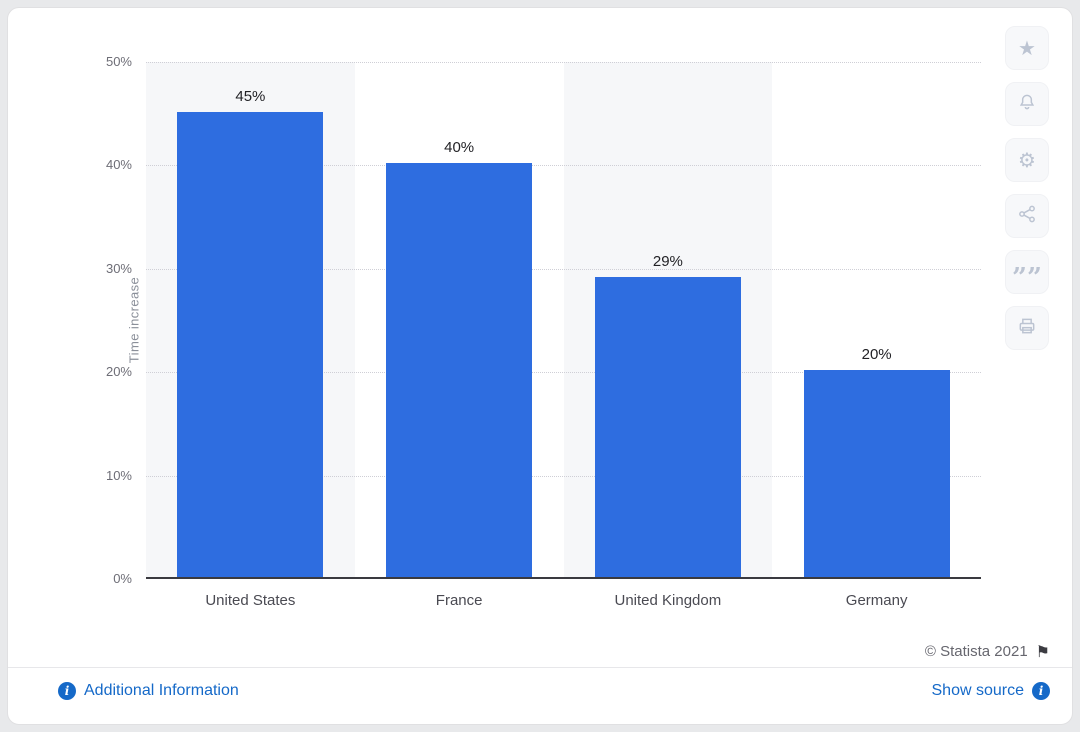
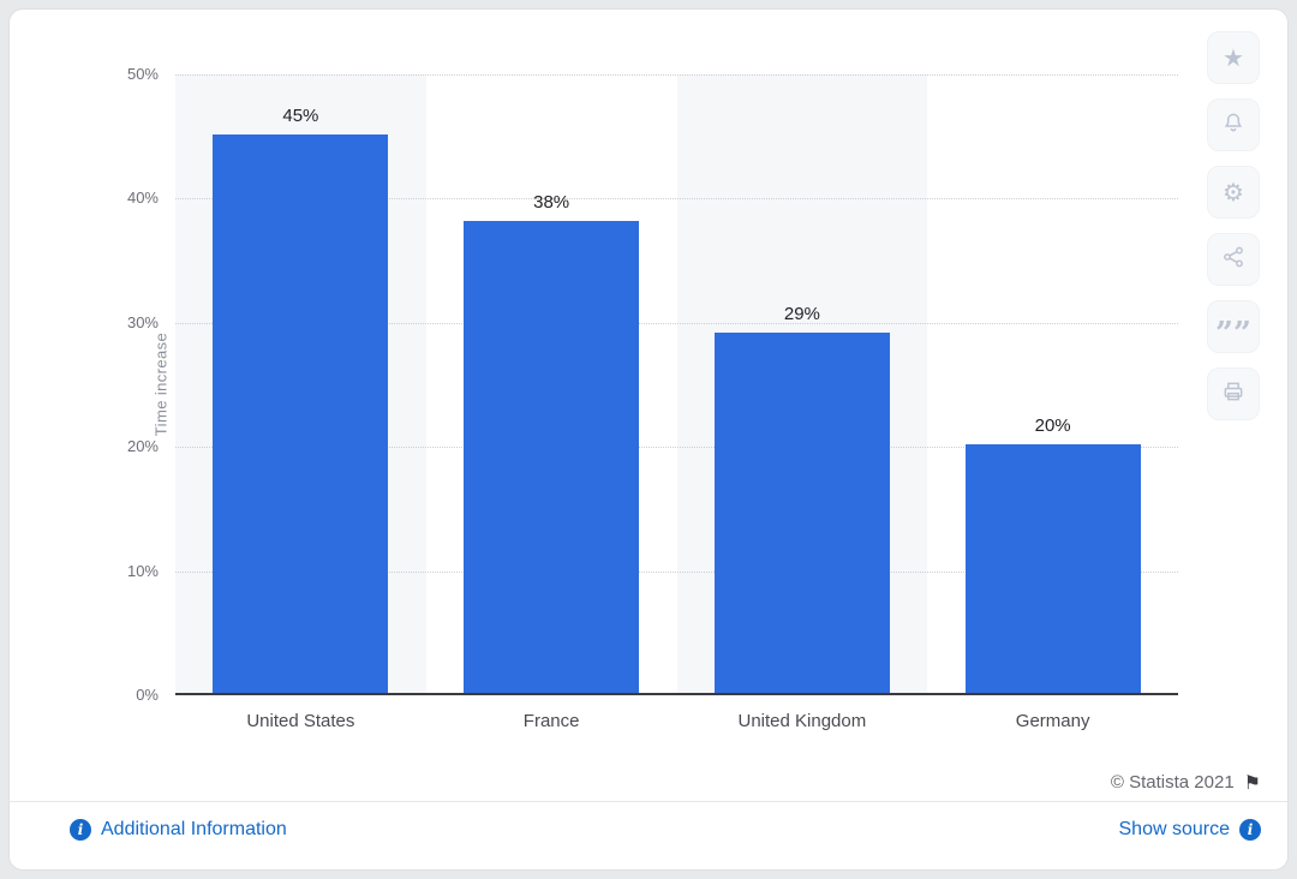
France: 40% -> 38%
